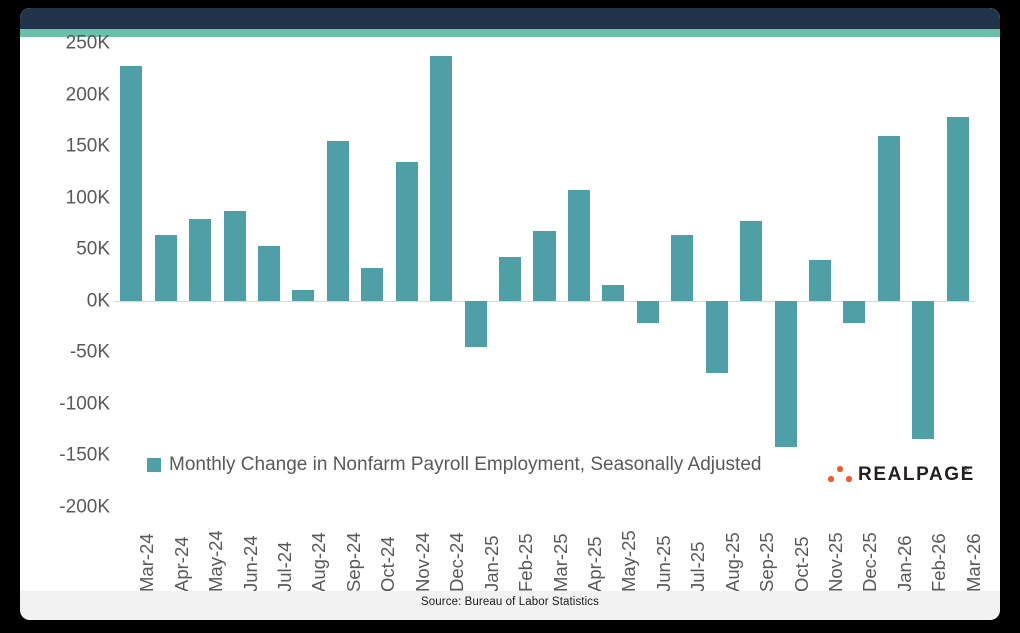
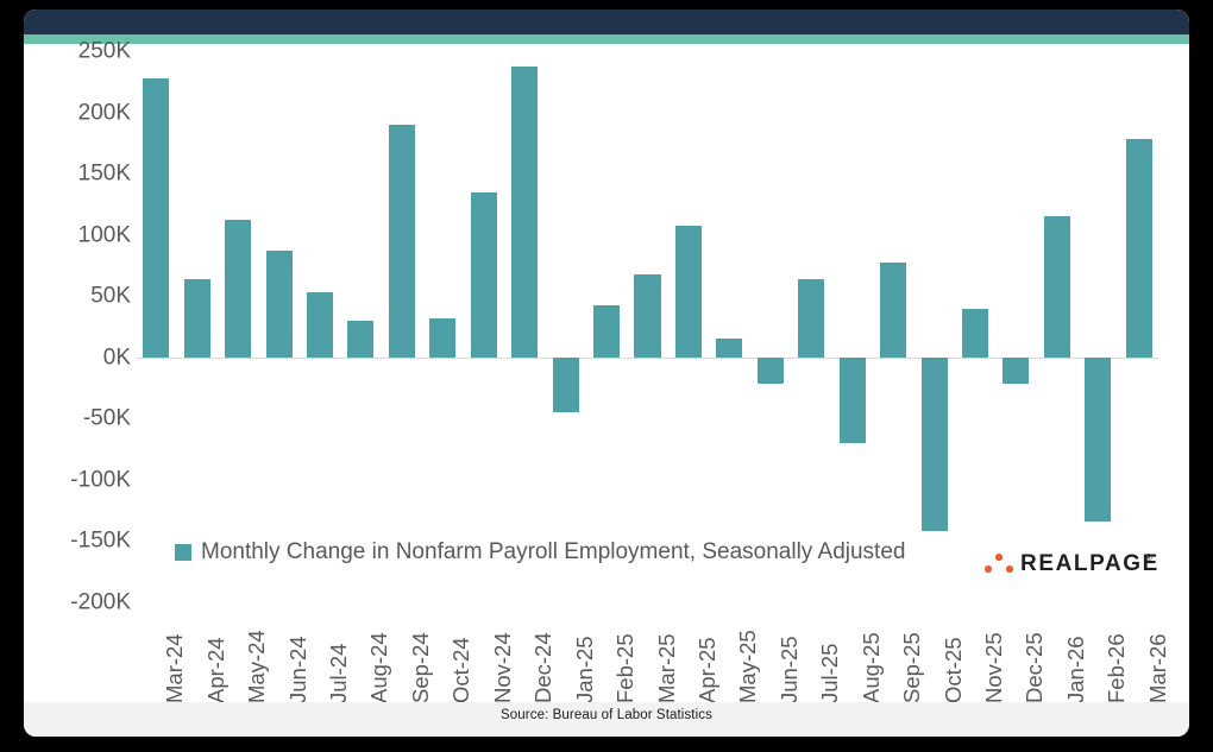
May-24: 79K -> 112K
Aug-24: 10K -> 30K
Sep-24: 155K -> 190K
Jan-26: 160K -> 115K
